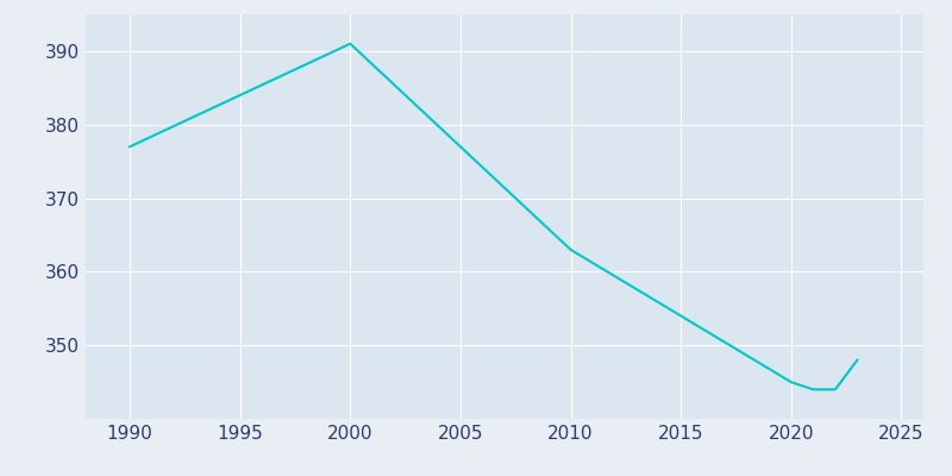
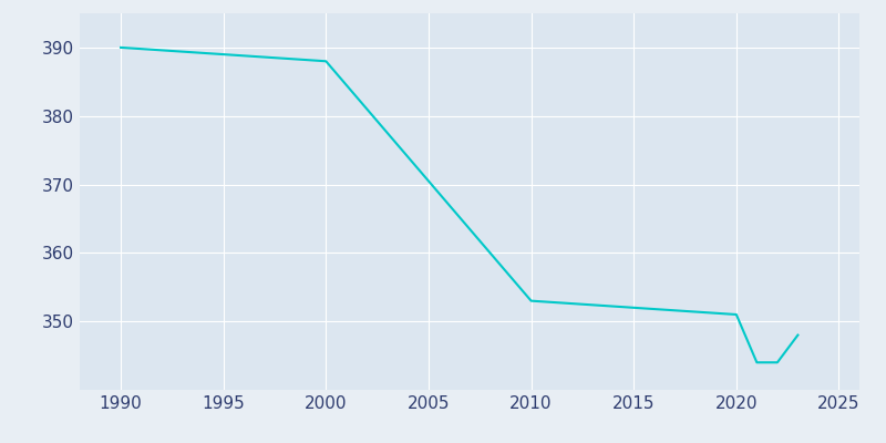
1990: 377 -> 390
2000: 391 -> 388
2010: 363 -> 353
2020: 345 -> 351
